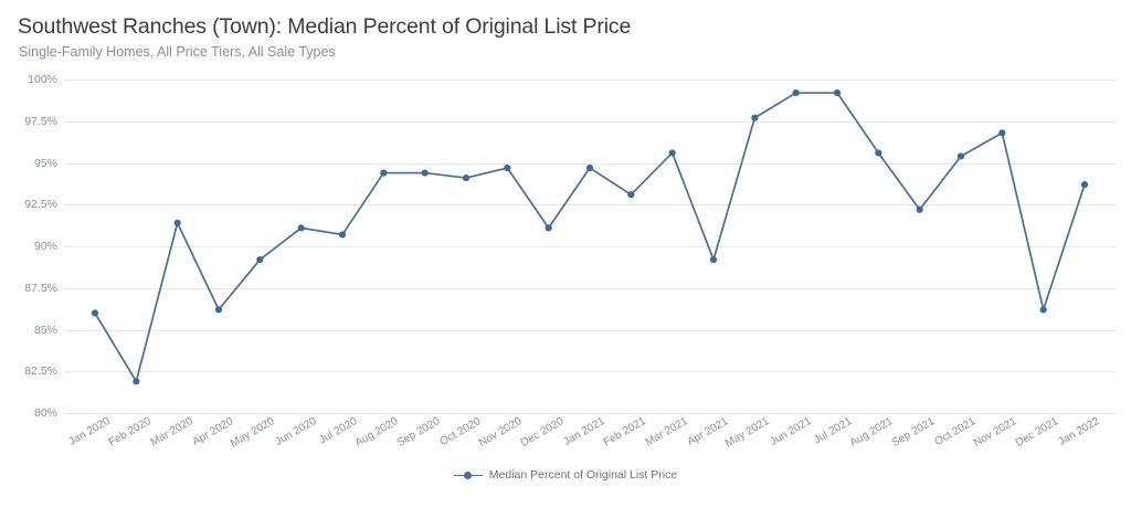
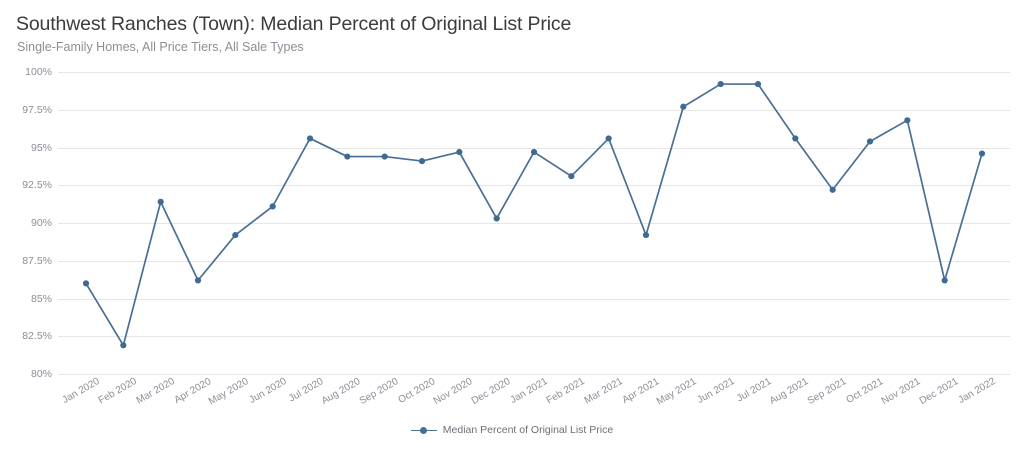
Jul 2020: 90.7% -> 95.6%
Dec 2020: 91.1% -> 90.3%
Jan 2022: 93.7% -> 94.6%
